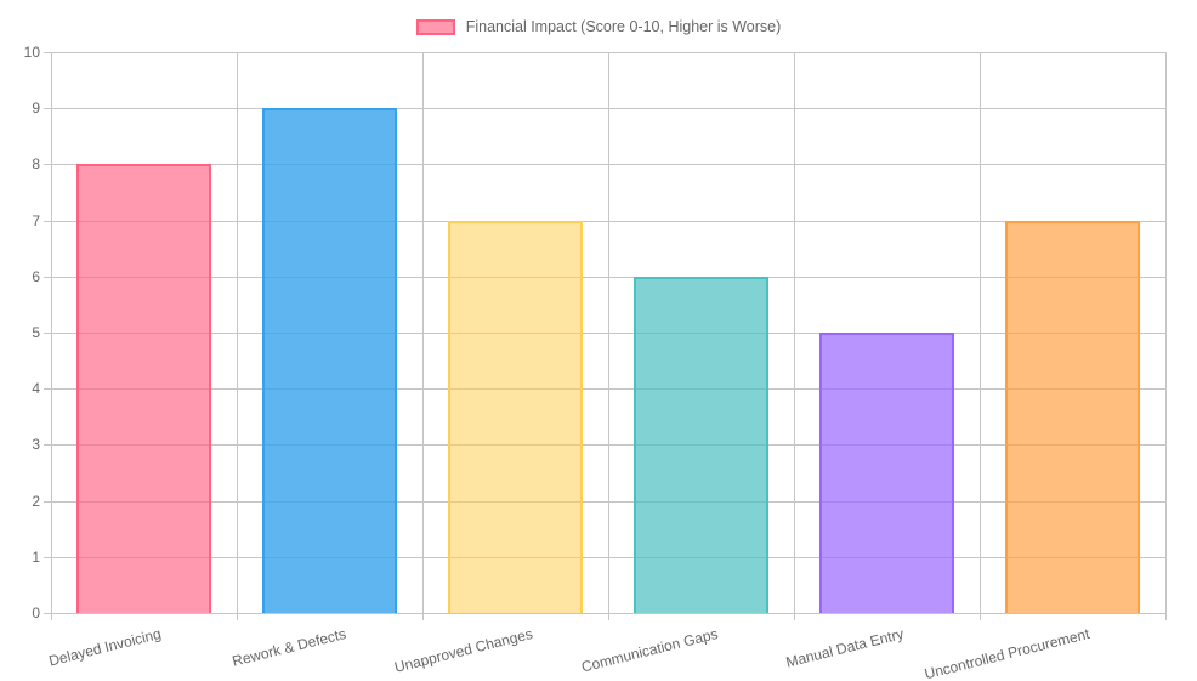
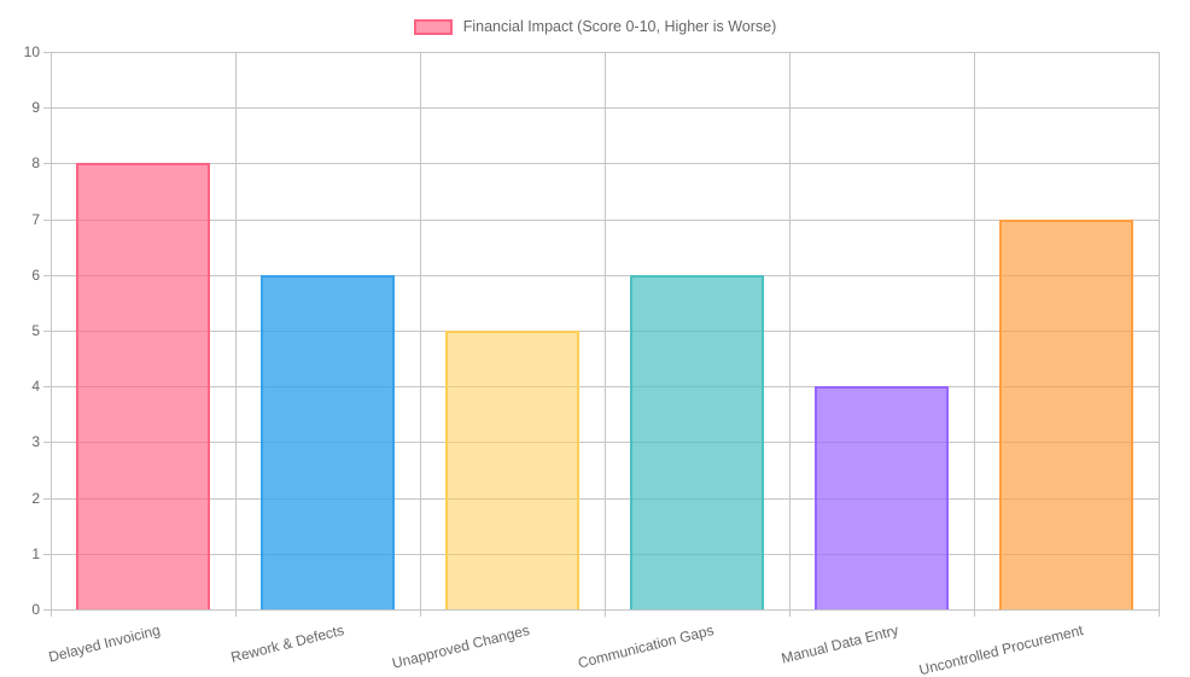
Rework & Defects: 9 -> 6
Unapproved Changes: 7 -> 5
Manual Data Entry: 5 -> 4
